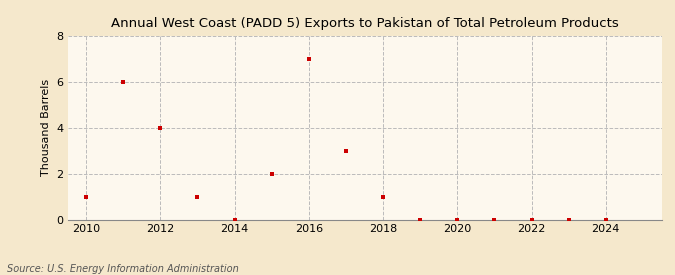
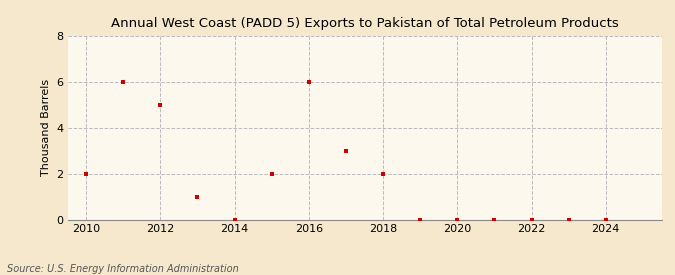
2010: 1 -> 2
2012: 4 -> 5
2016: 7 -> 6
2018: 1 -> 2
